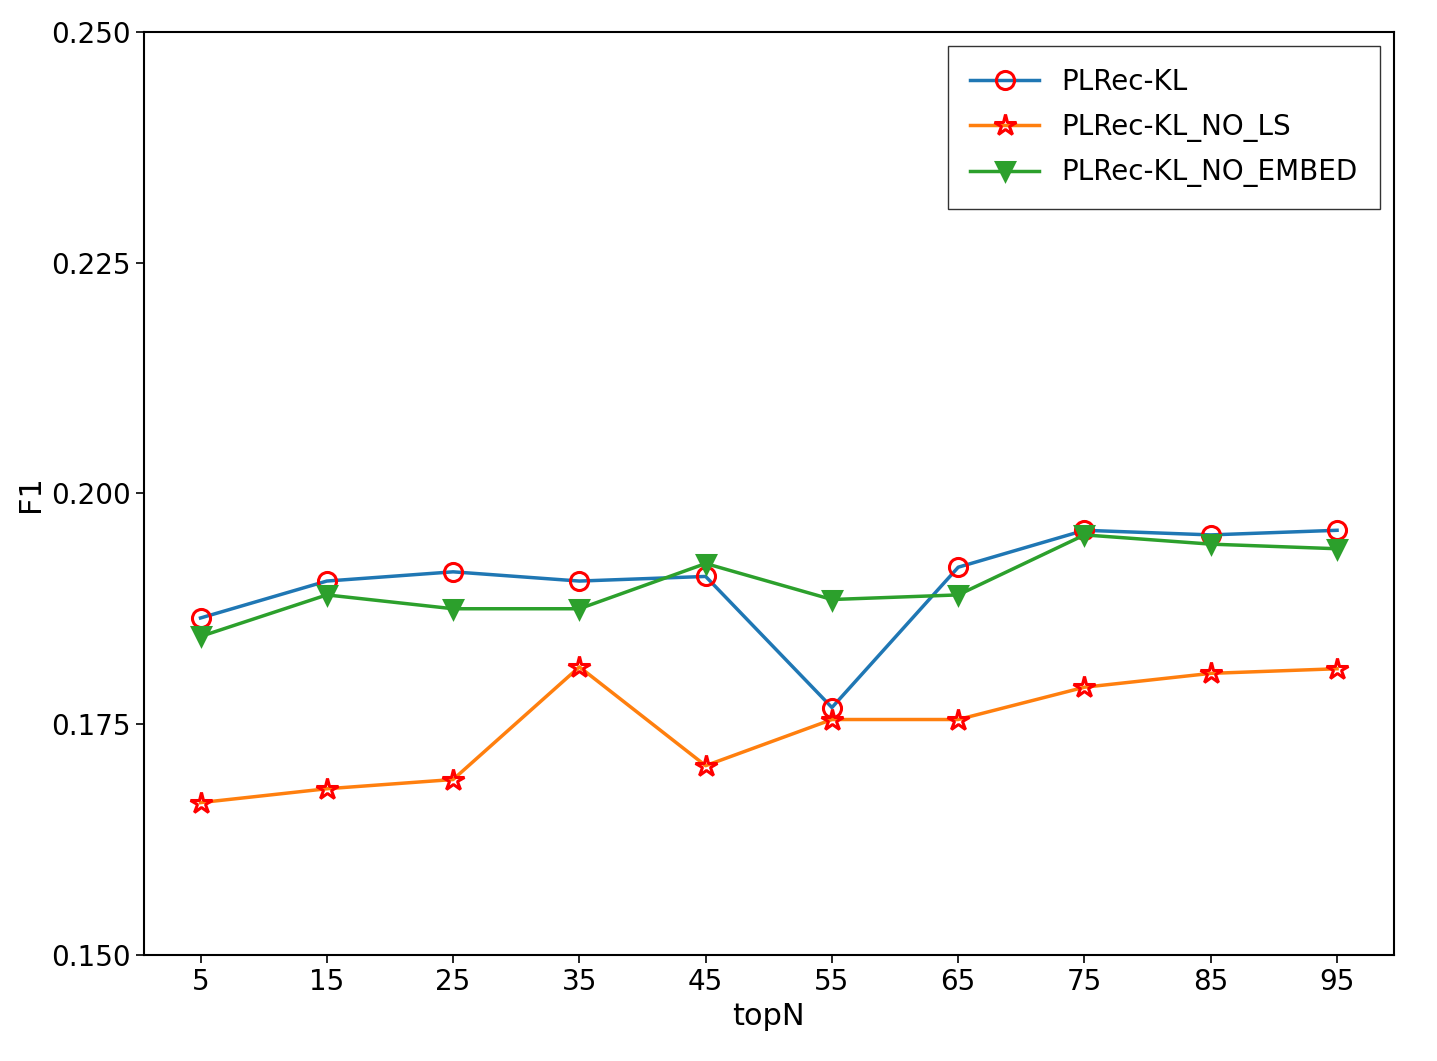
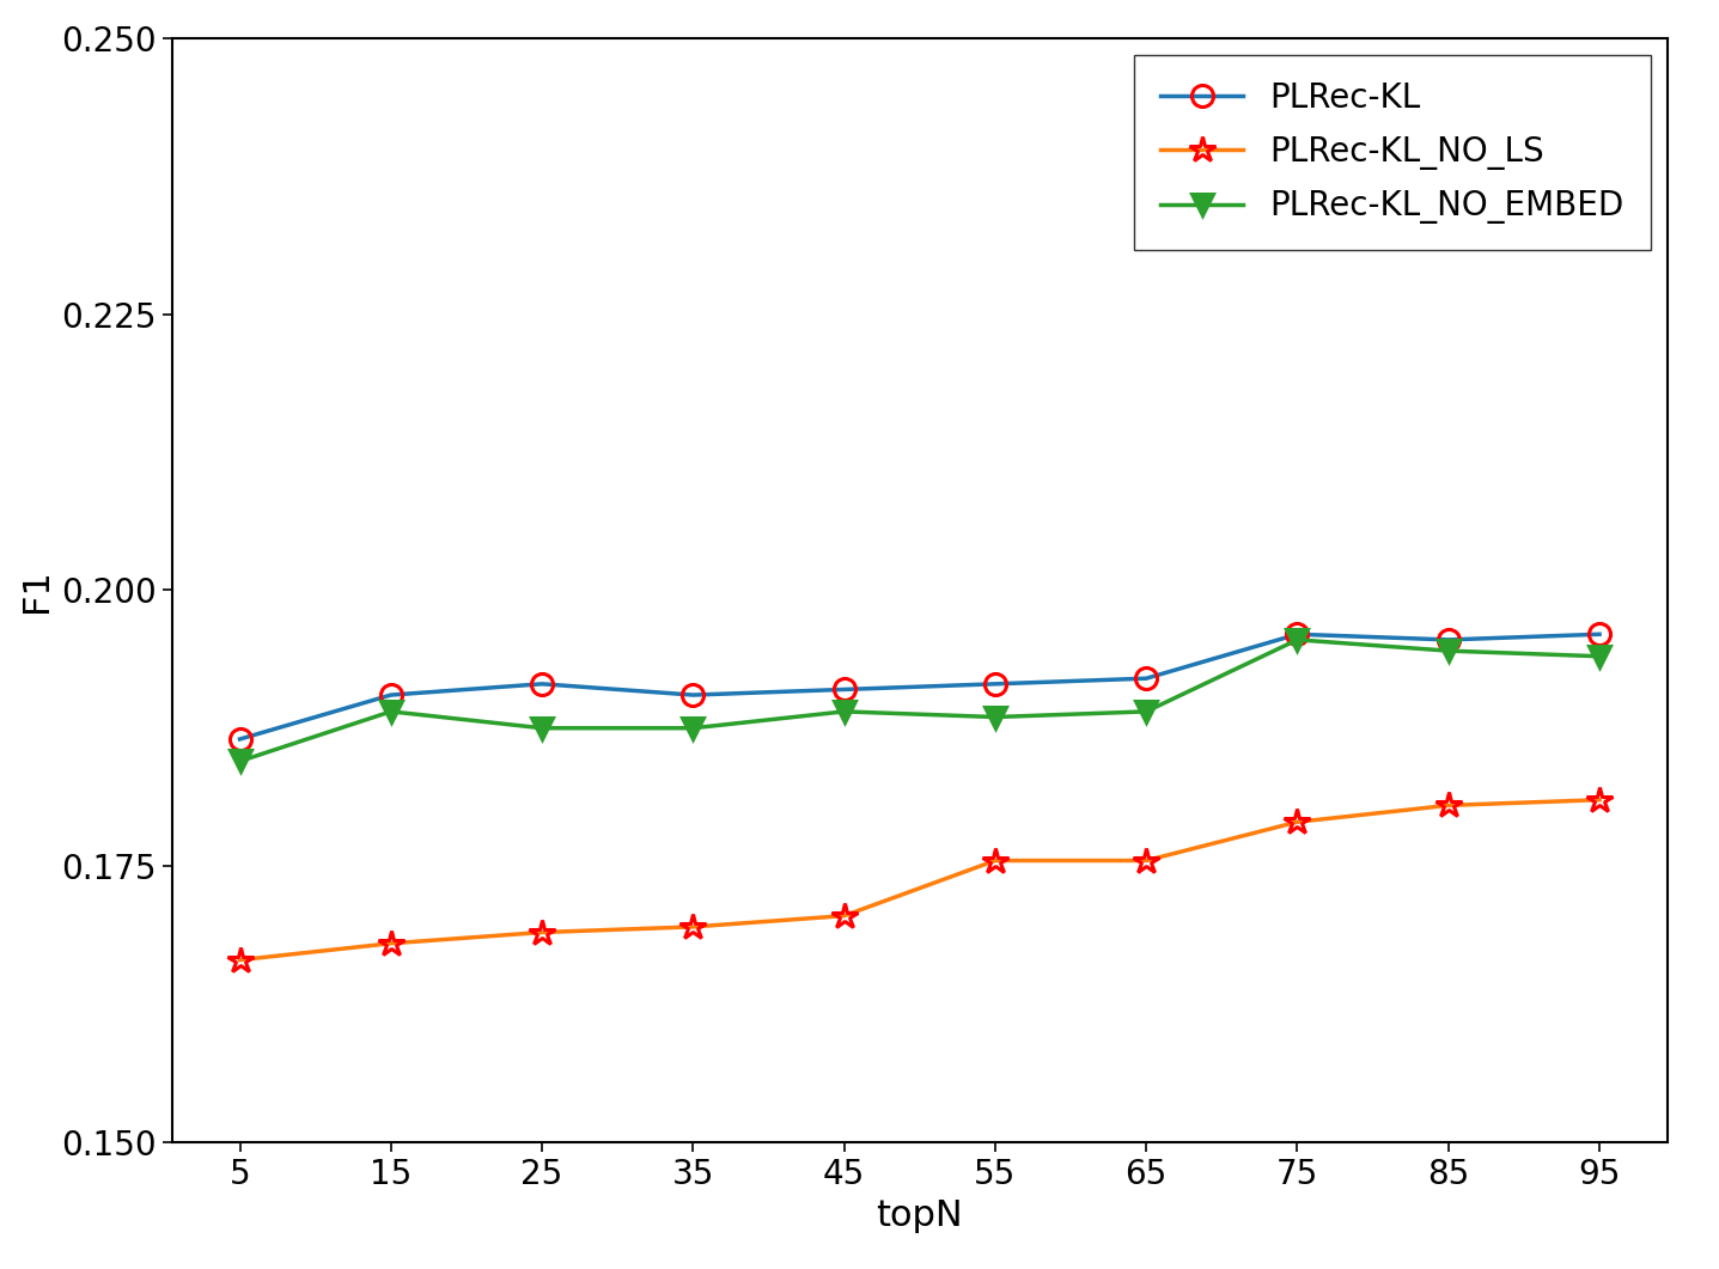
PLRec-KL_NO_LS/35: 0.1812 -> 0.1695
PLRec-KL_NO_EMBED/45: 0.1924 -> 0.1890
PLRec-KL/55: 0.1768 -> 0.1915
